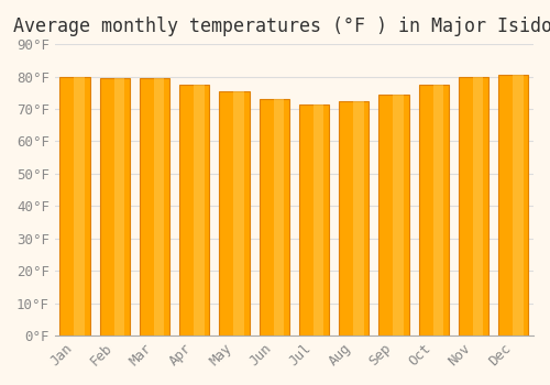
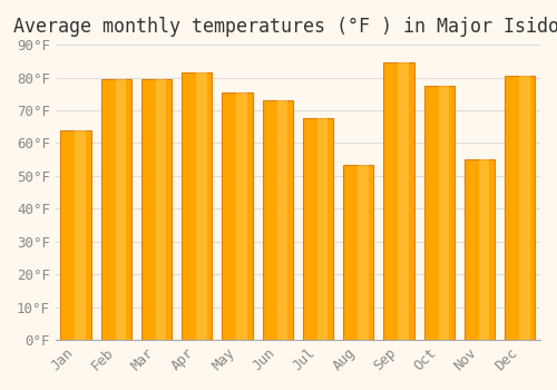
Jan: 80.0°F -> 64.0°F
Apr: 77.5°F -> 81.5°F
Jul: 71.5°F -> 67.5°F
Aug: 72.5°F -> 53.5°F
Sep: 74.5°F -> 84.5°F
Nov: 80.0°F -> 55.0°F
